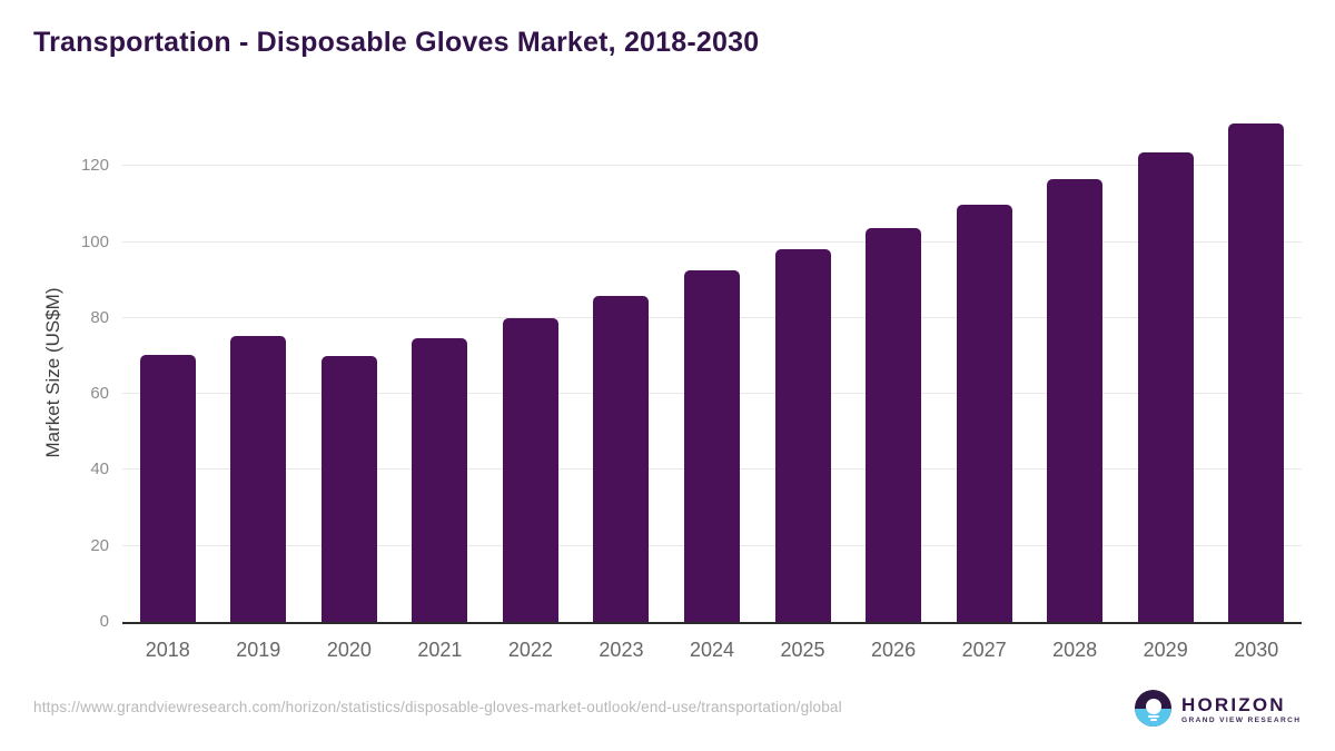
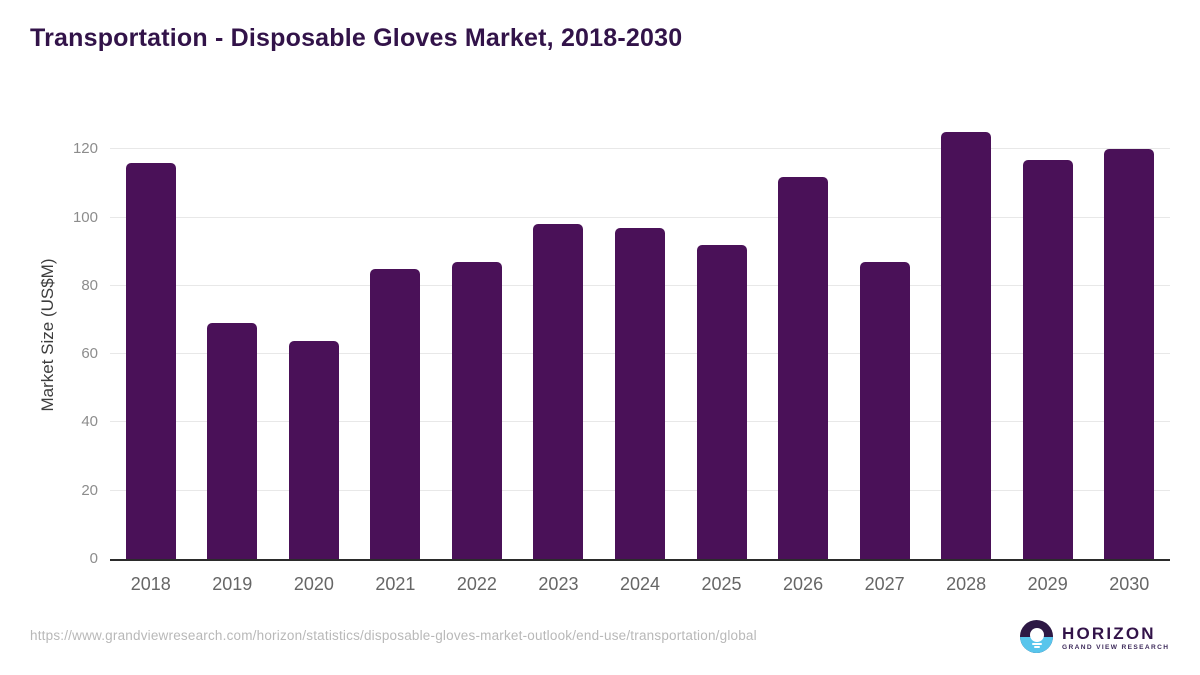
2018: 70 -> 116
2019: 75 -> 69
2020: 70 -> 64
2021: 75 -> 85
2022: 80 -> 87
2023: 86 -> 98
2024: 93 -> 97
2025: 98 -> 92
2026: 104 -> 112
2027: 110 -> 87
2028: 117 -> 125
2029: 124 -> 117
2030: 131 -> 120
